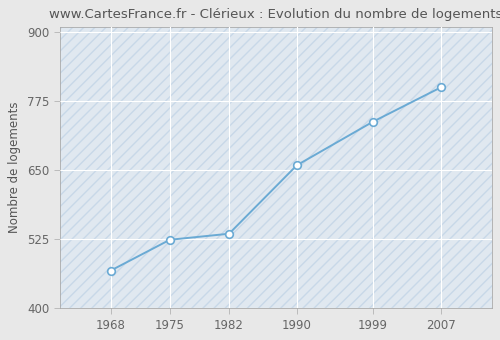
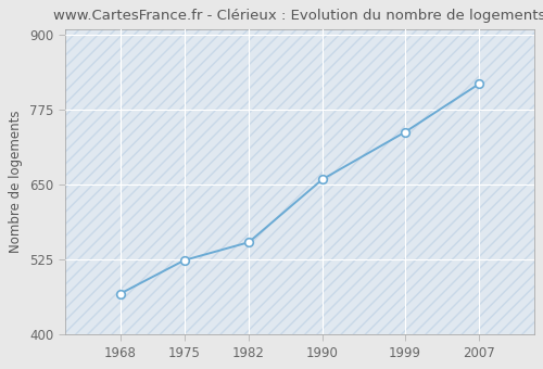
1982: 535 -> 554
2007: 800 -> 818
